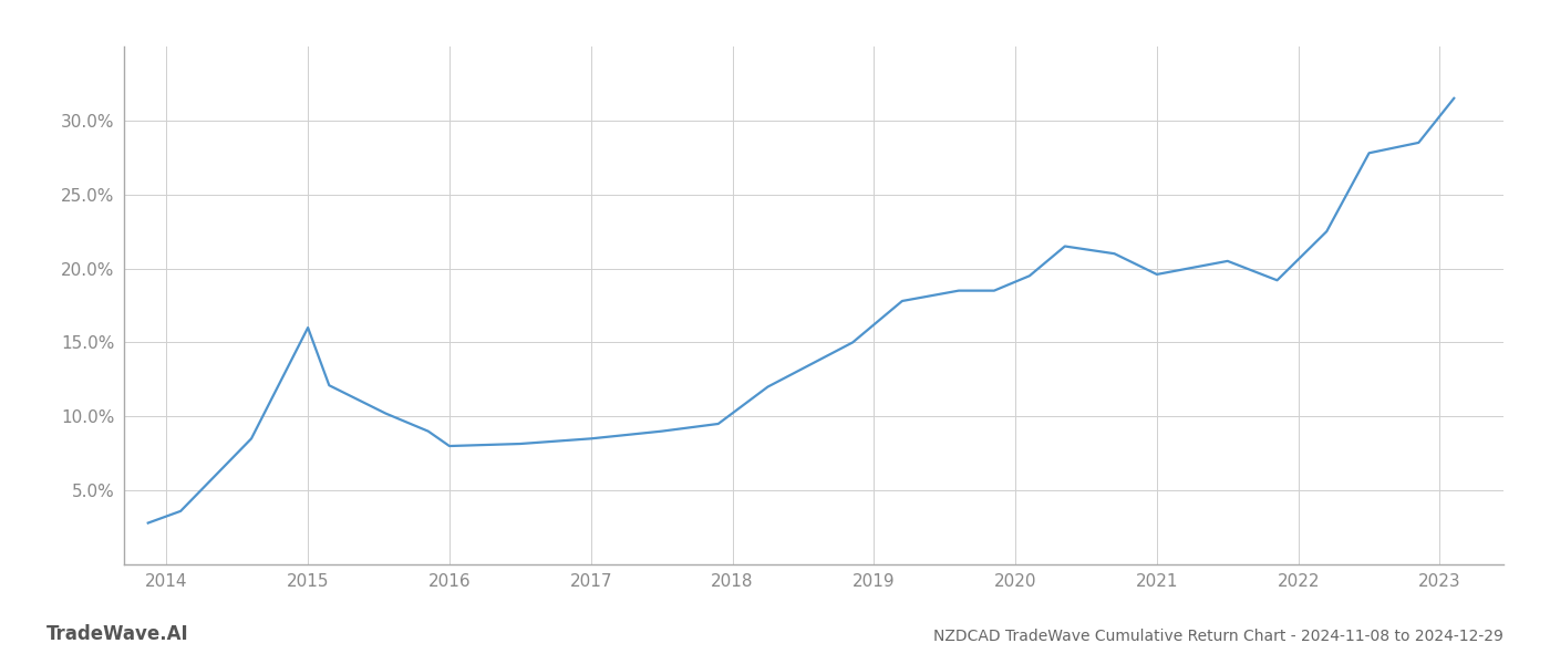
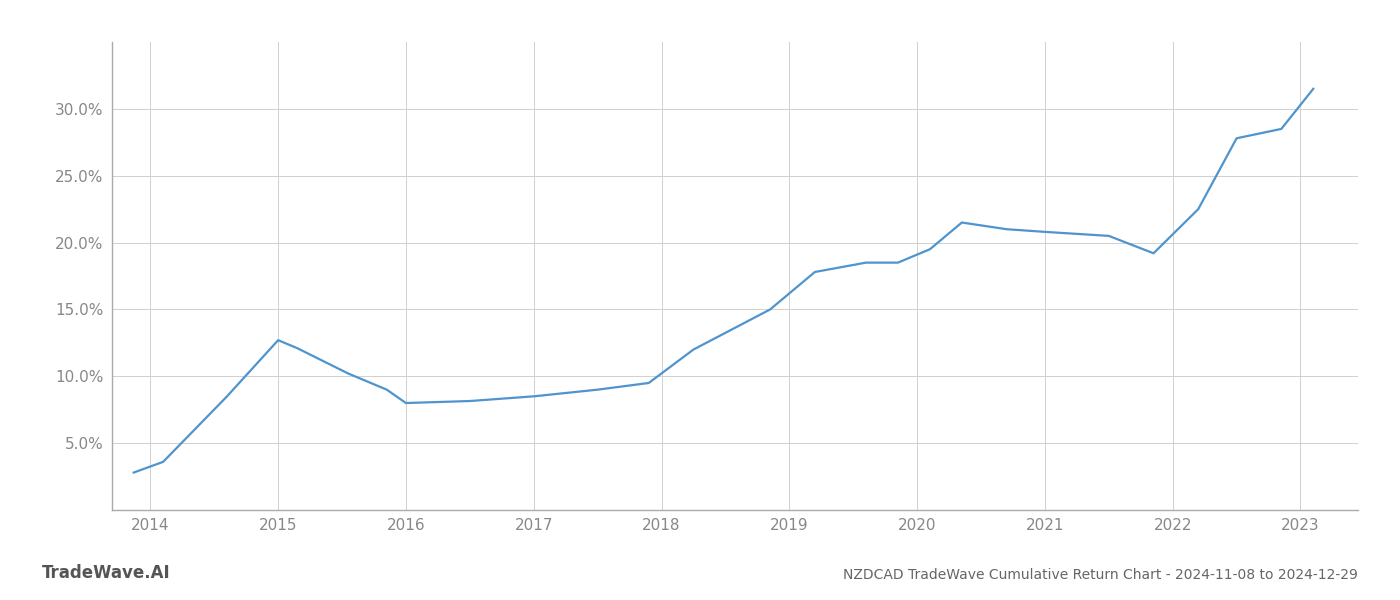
2015: 16.0% -> 12.7%
2021: 19.6% -> 20.8%
